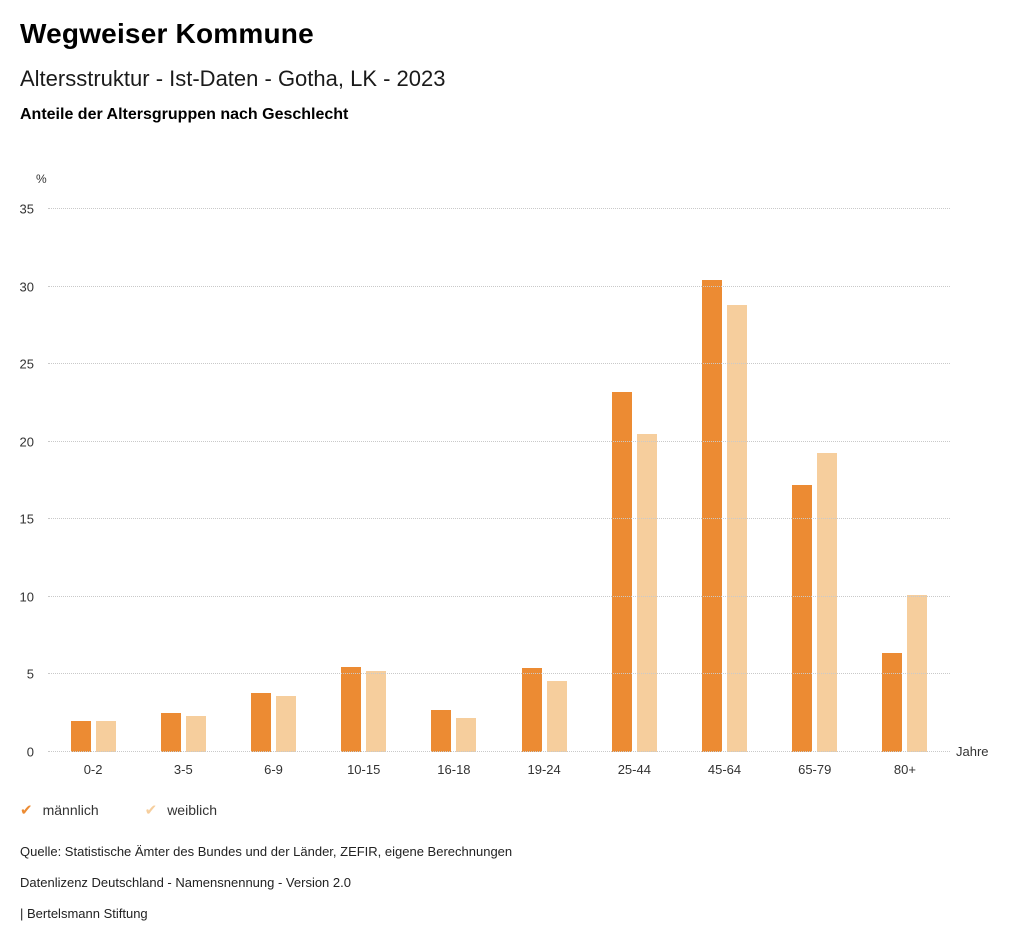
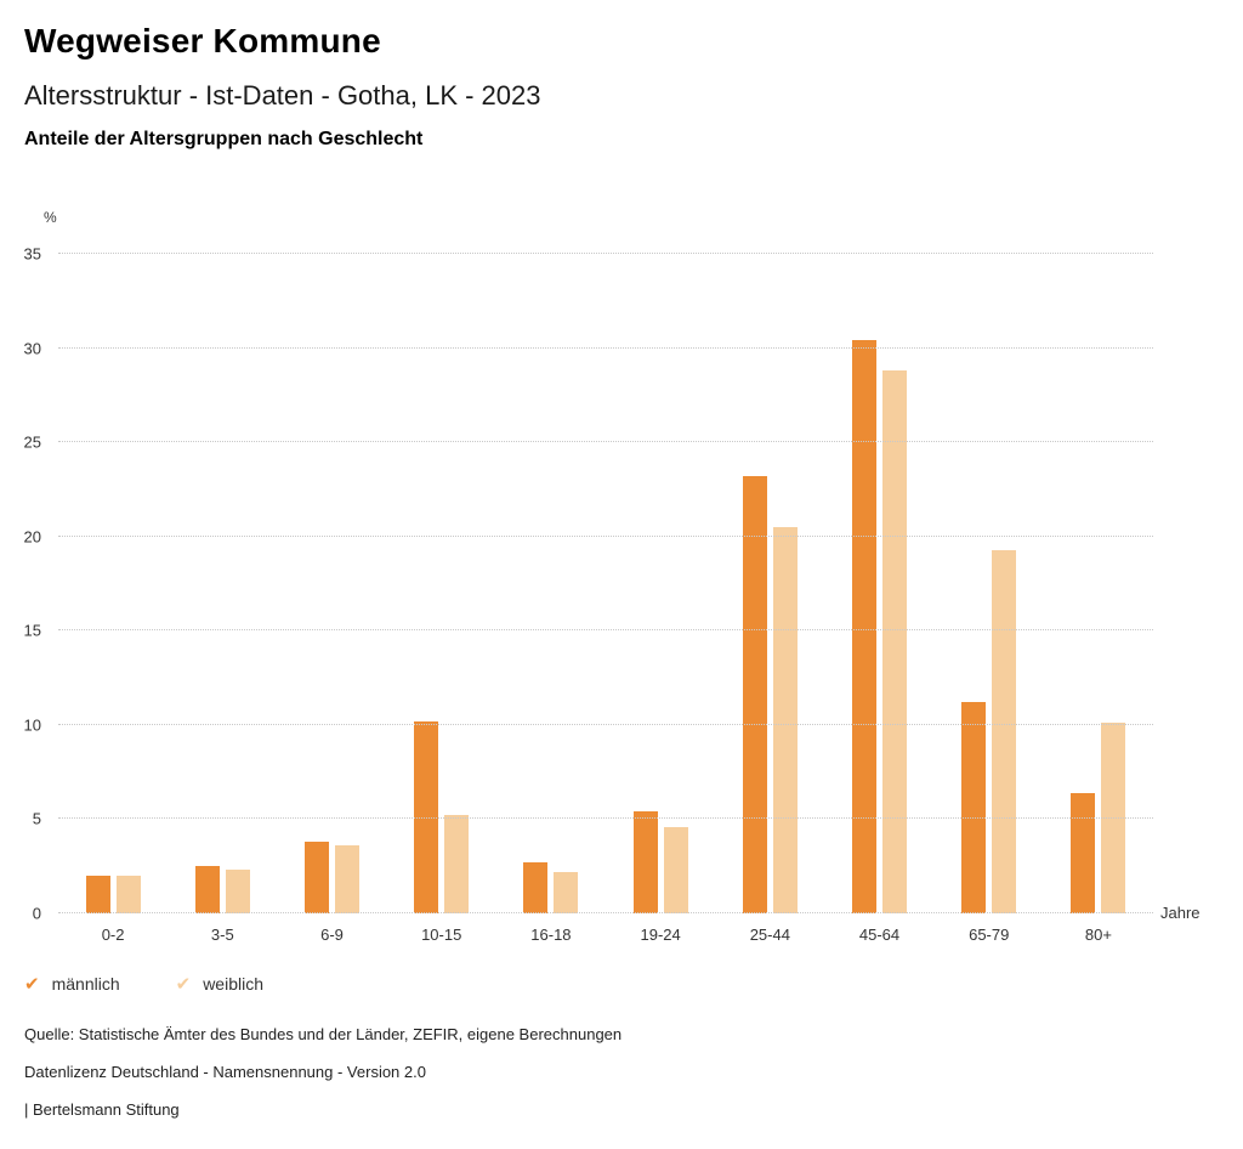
männlich/10-15: 5.5 -> 10.2
männlich/65-79: 17.2 -> 11.2
